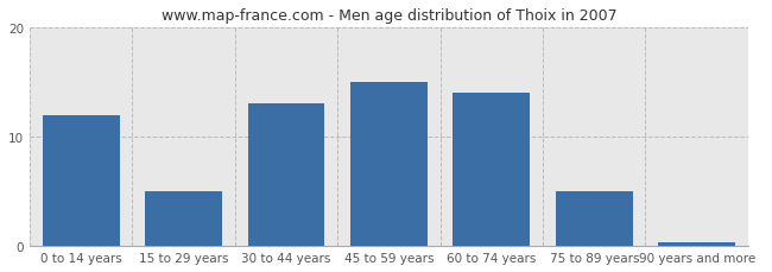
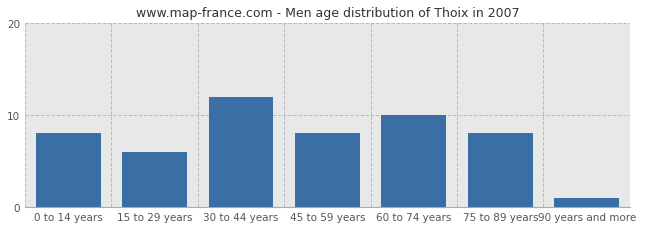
0 to 14 years: 12.0 -> 8.0
15 to 29 years: 5.0 -> 6.0
30 to 44 years: 13.0 -> 12.0
45 to 59 years: 15.0 -> 8.0
60 to 74 years: 14.0 -> 10.0
75 to 89 years: 5.0 -> 8.0
90 years and more: 0.3 -> 1.0
